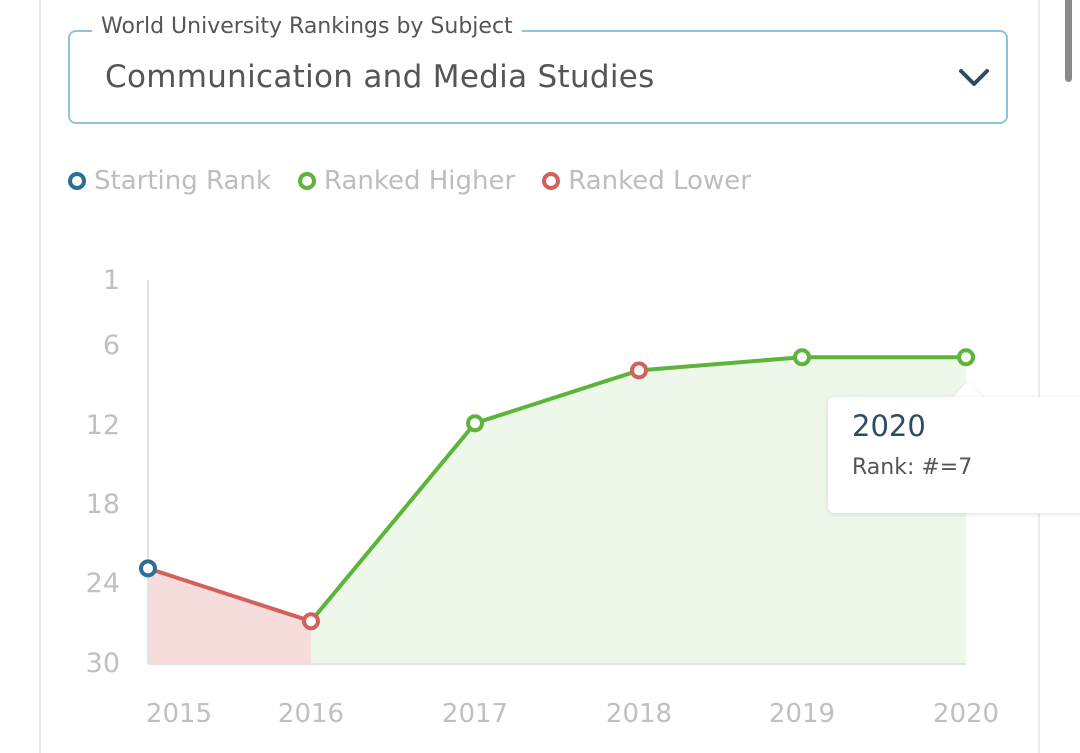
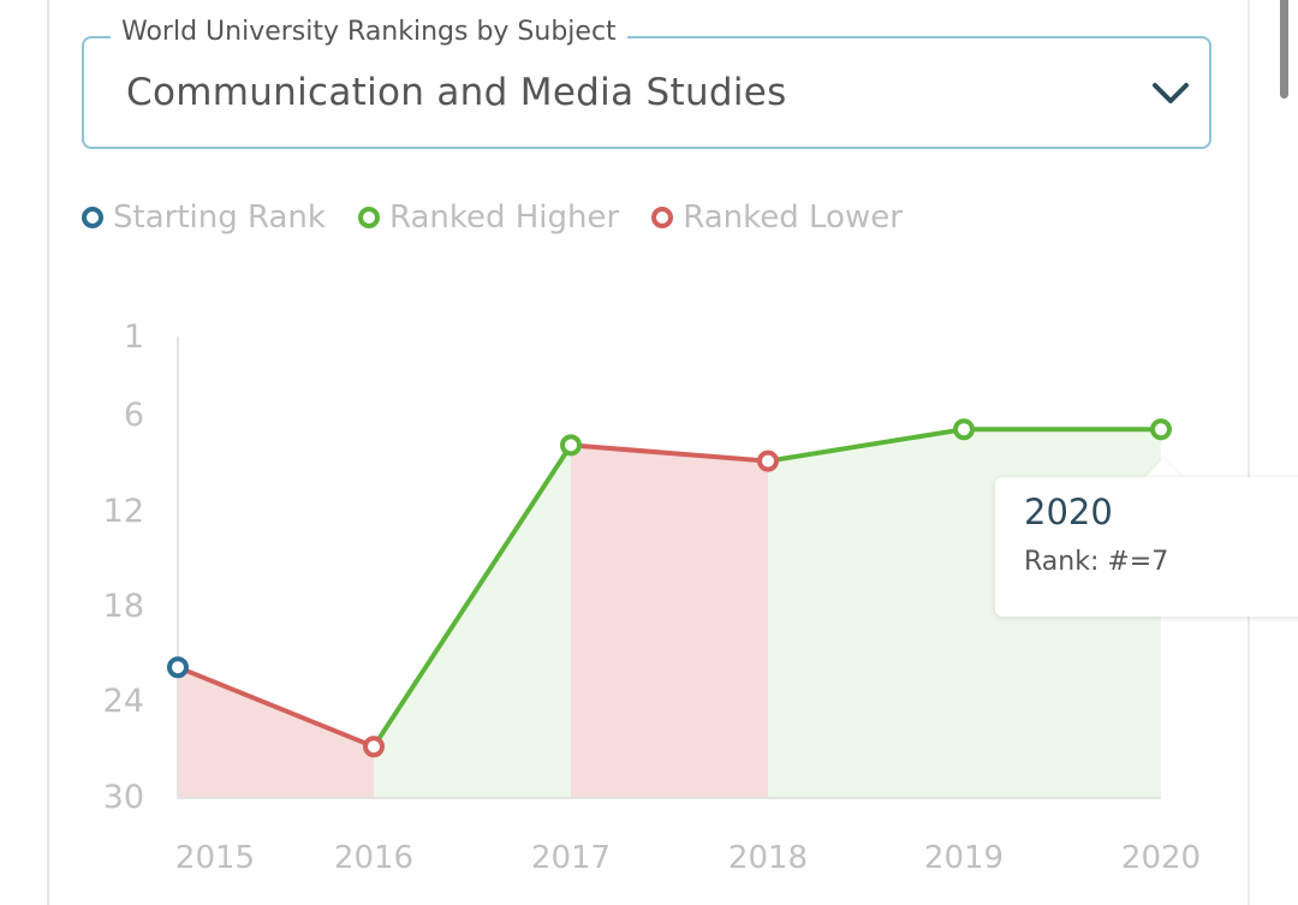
2015: 23 -> 22
2017: 12 -> 8
2018: 8 -> 9
